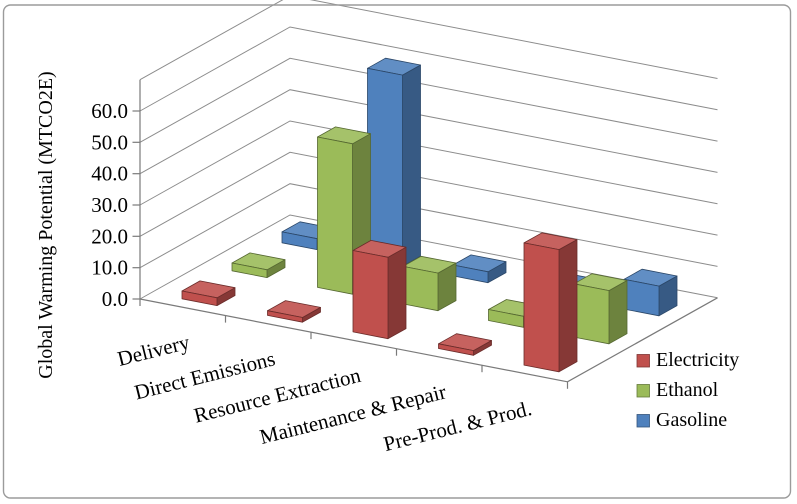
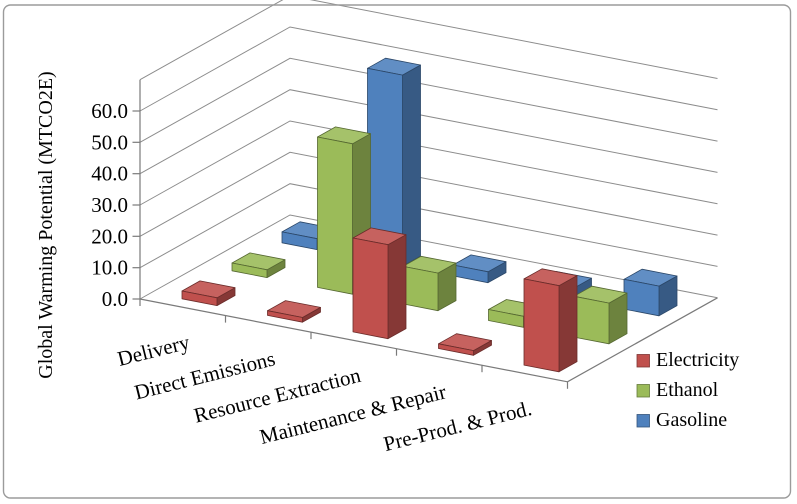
Electricity/Resource Extraction: 26 -> 30
Electricity/Pre-Prod. & Prod.: 39 -> 28
Ethanol/Pre-Prod. & Prod.: 17 -> 13
